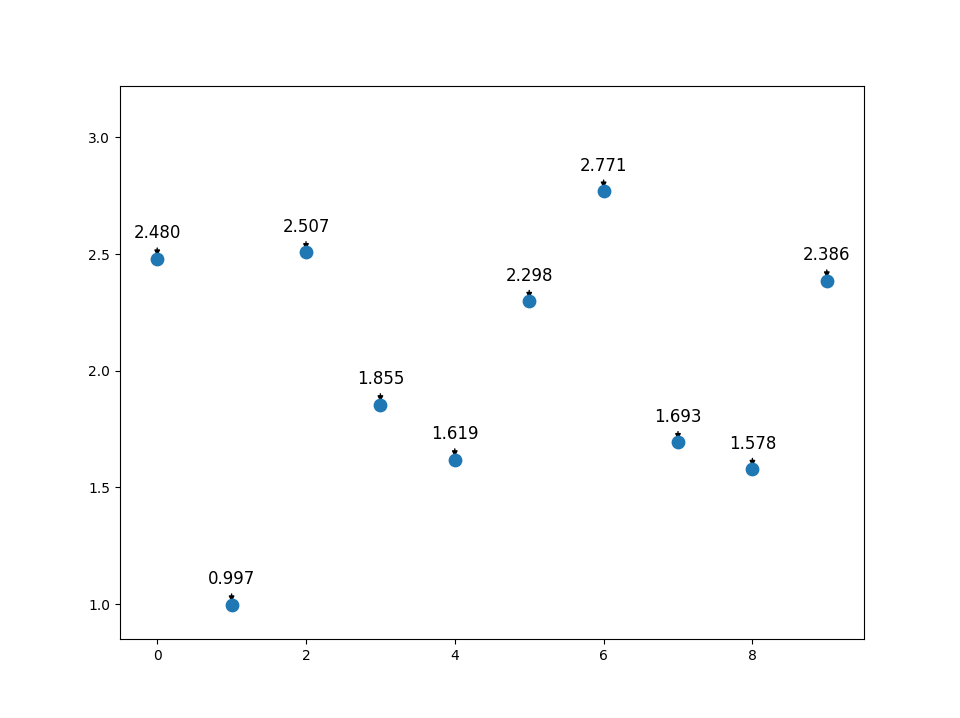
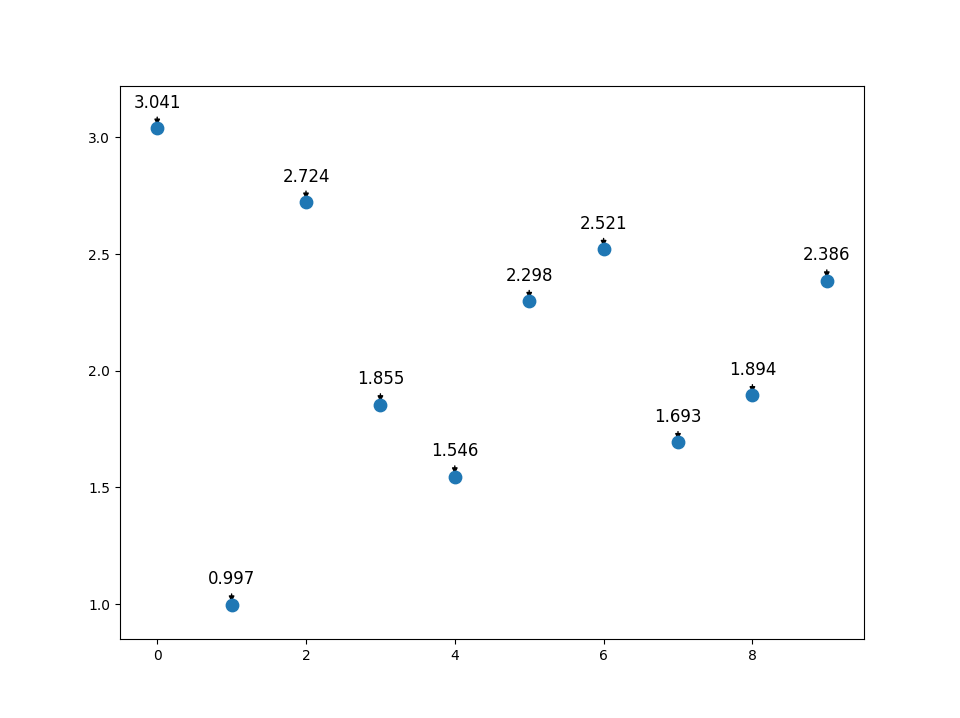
0: 2.480 -> 3.041
2: 2.507 -> 2.724
4: 1.619 -> 1.546
6: 2.771 -> 2.521
8: 1.578 -> 1.894
